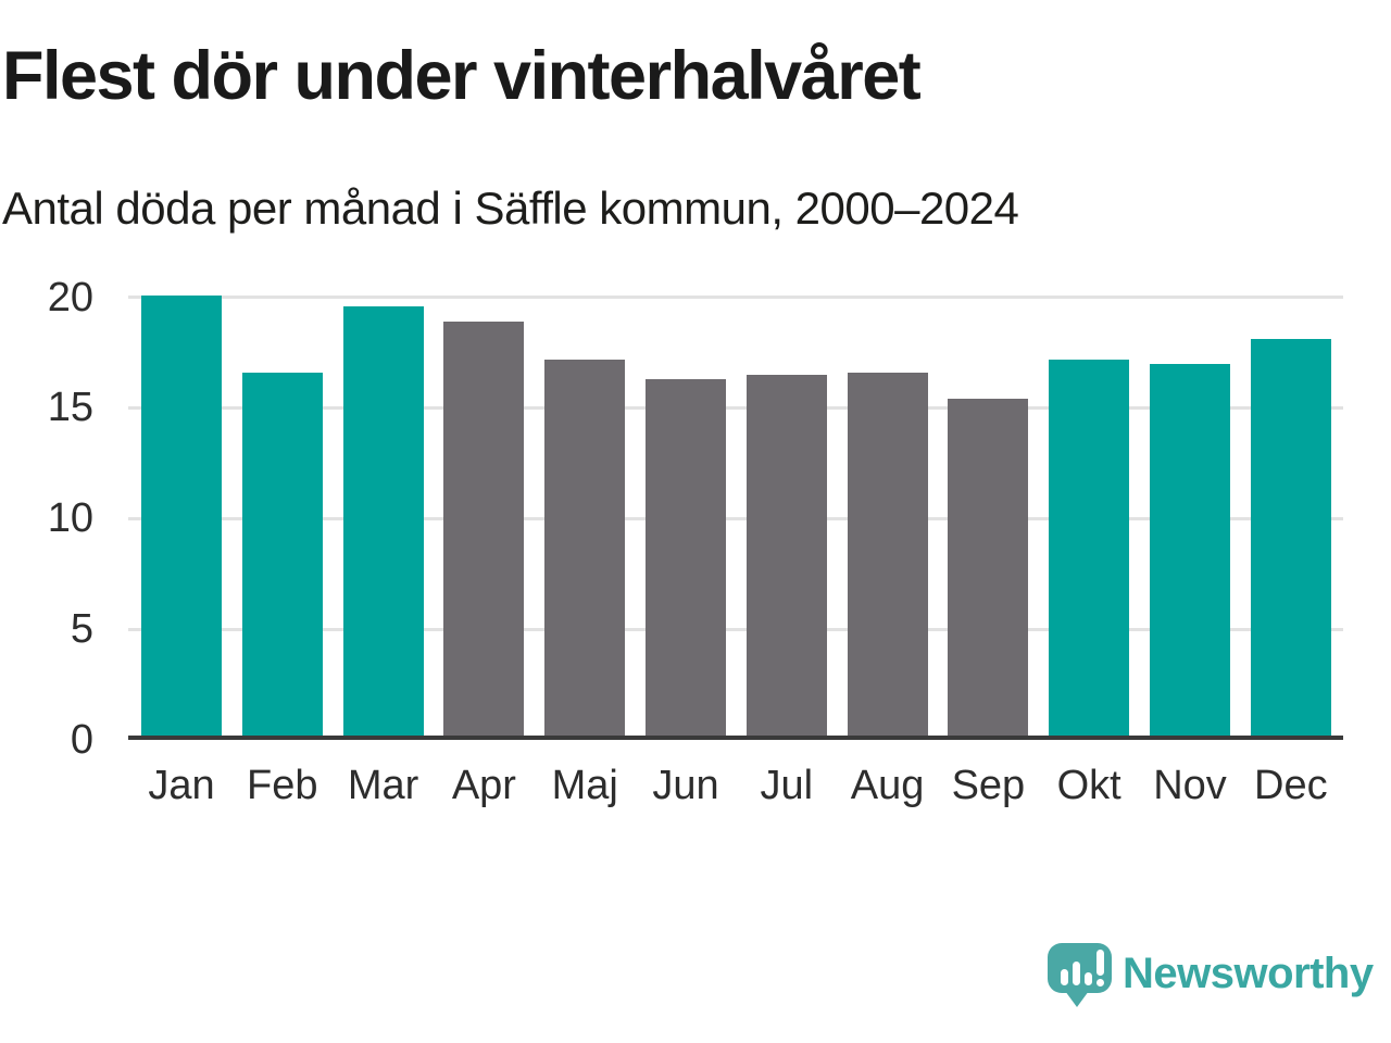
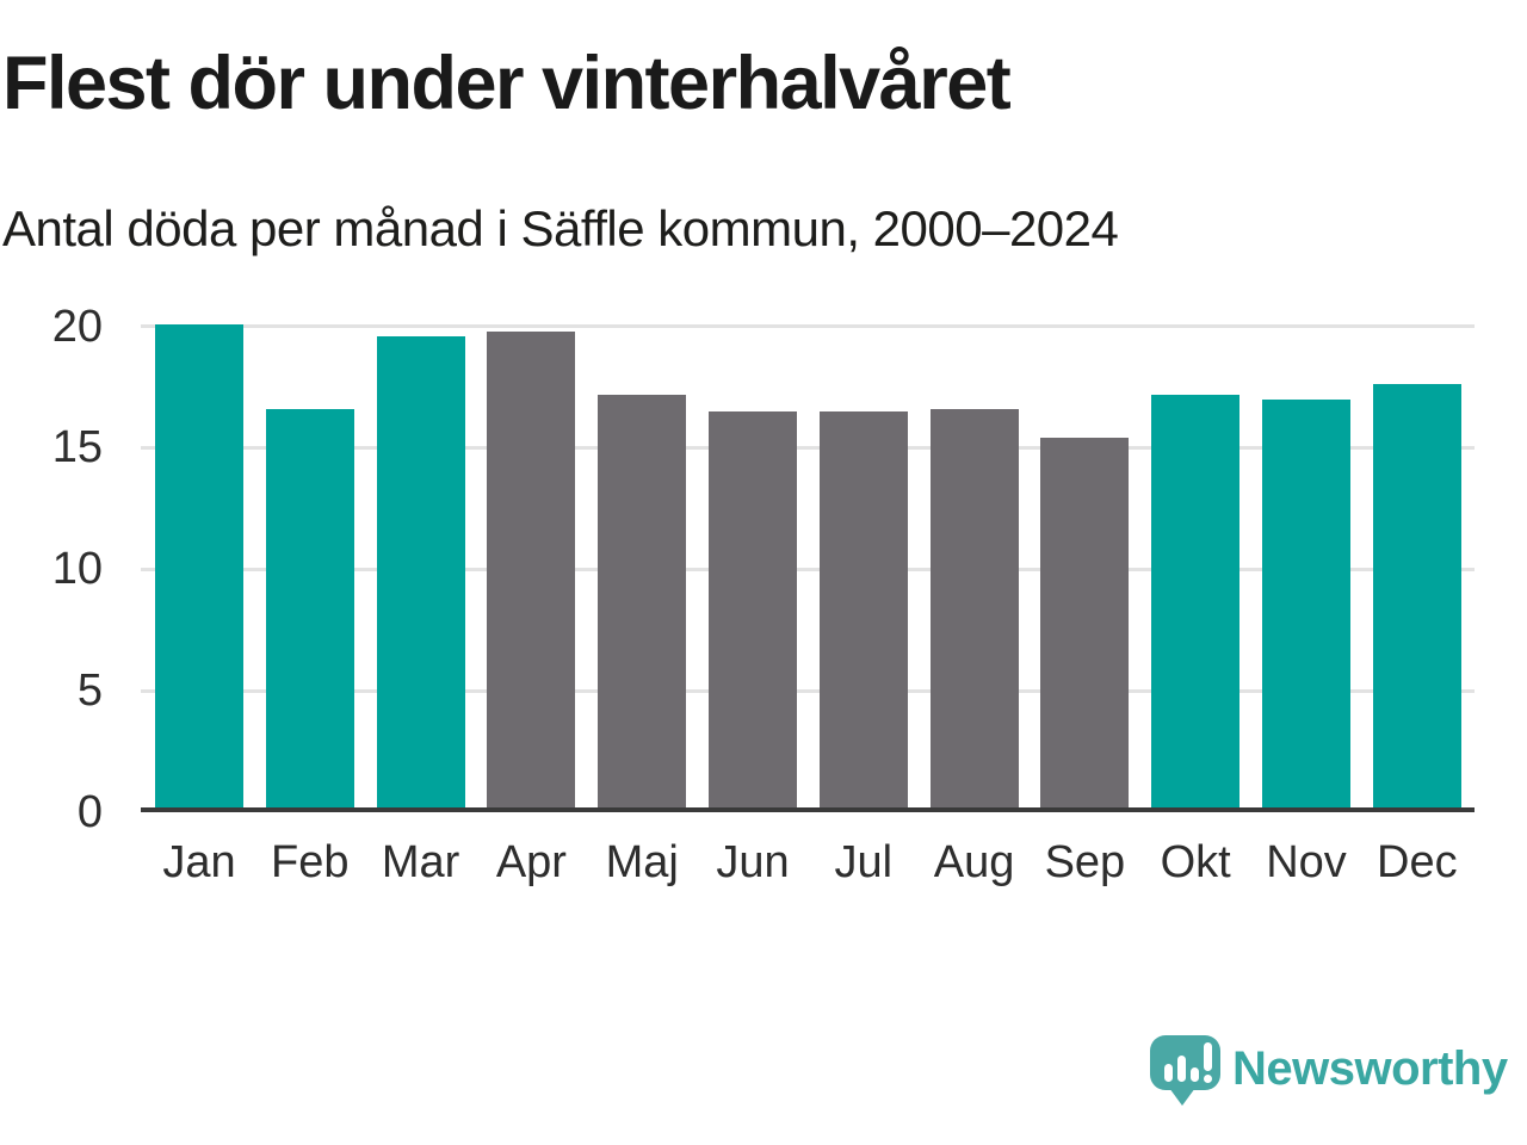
Apr: 18.9 -> 19.8
Jun: 16.3 -> 16.5
Dec: 18.1 -> 17.6
